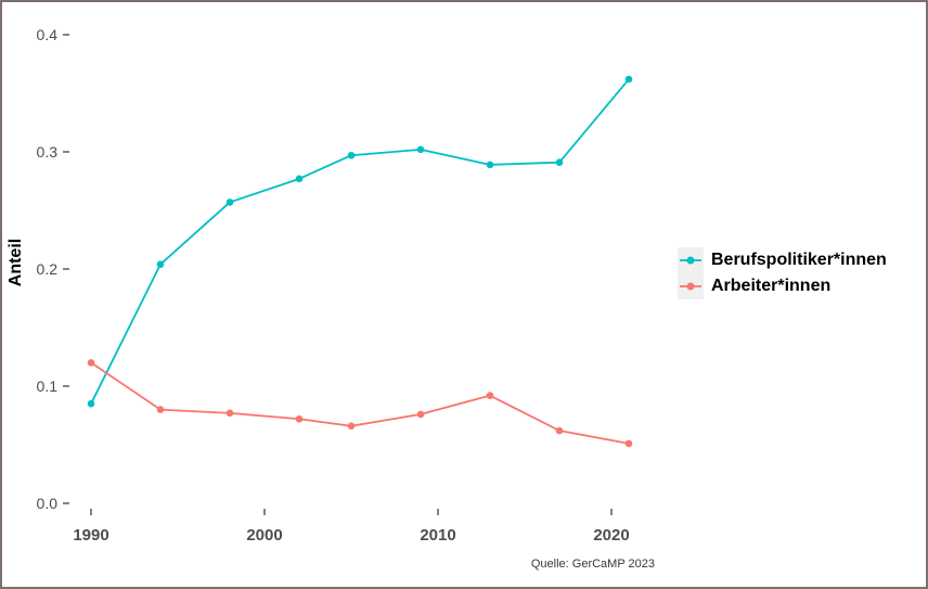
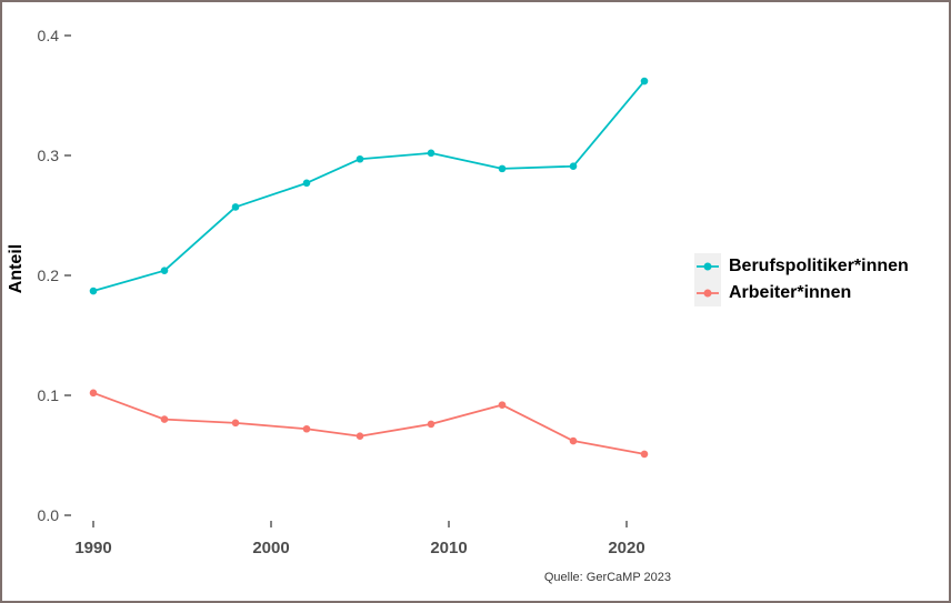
Berufspolitiker*innen/1990: 0.085 -> 0.187
Arbeiter*innen/1990: 0.120 -> 0.102
